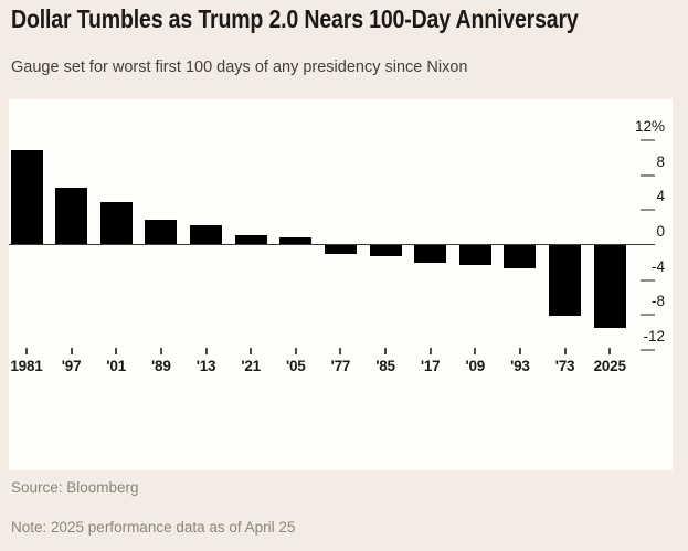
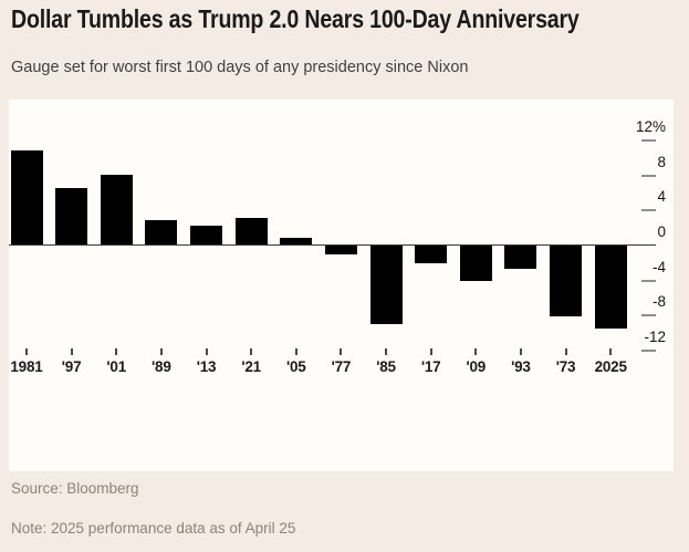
'01: 5% -> 8%
'21: 1% -> 3%
'85: -1% -> -9%
'09: -2% -> -4%
